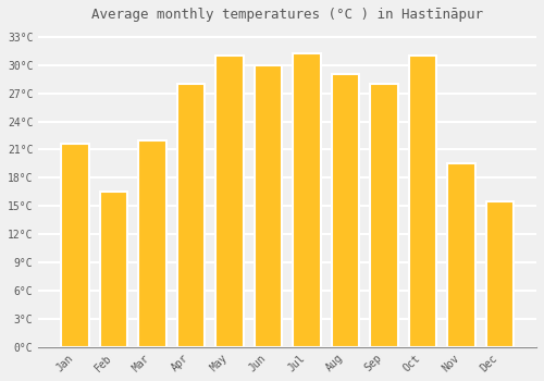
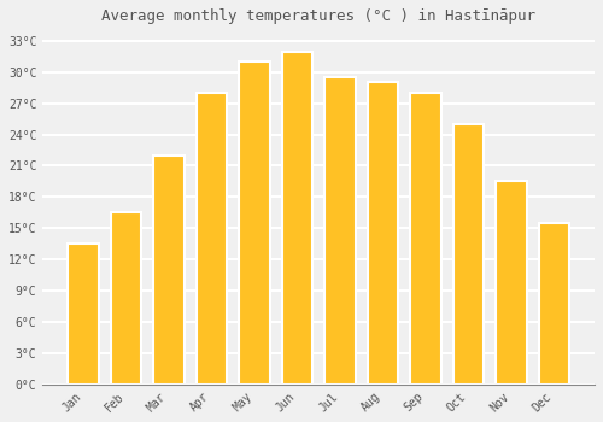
Jan: 21.6°C -> 13.5°C
Jun: 30.0°C -> 32.0°C
Jul: 31.2°C -> 29.5°C
Oct: 31.0°C -> 25.0°C
